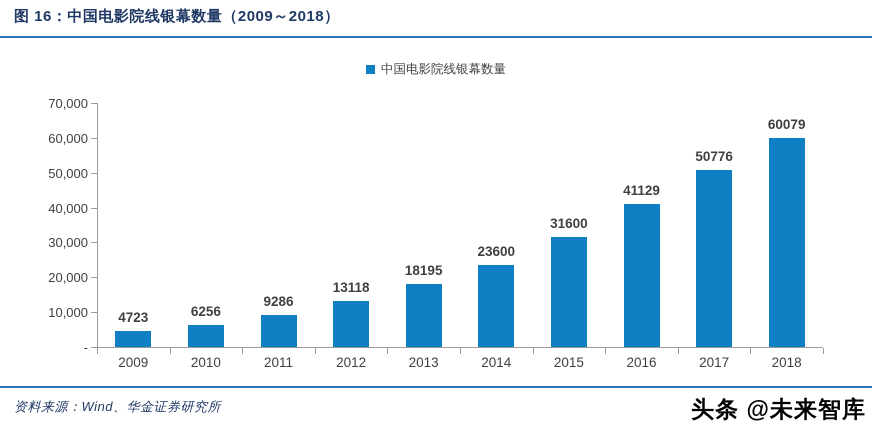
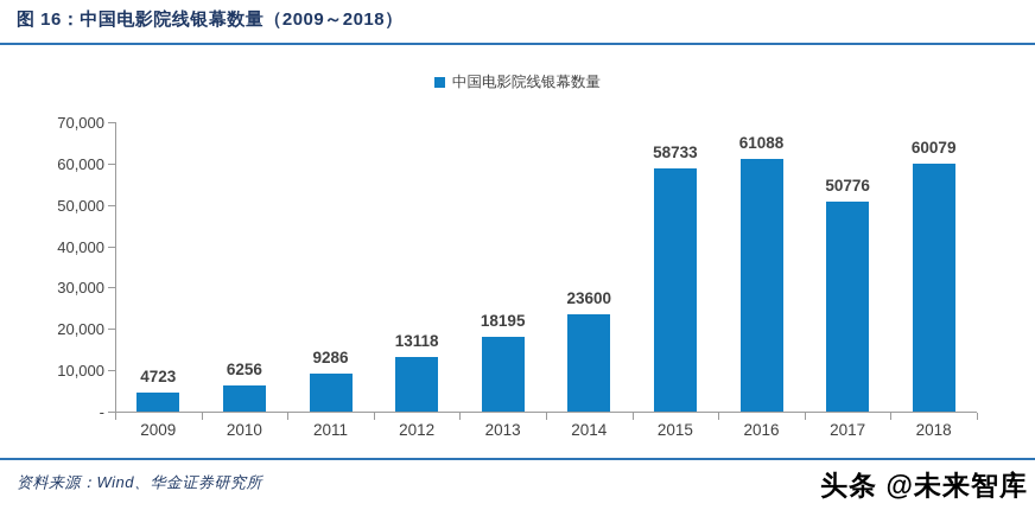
2015: 31600 -> 58733
2016: 41129 -> 61088
